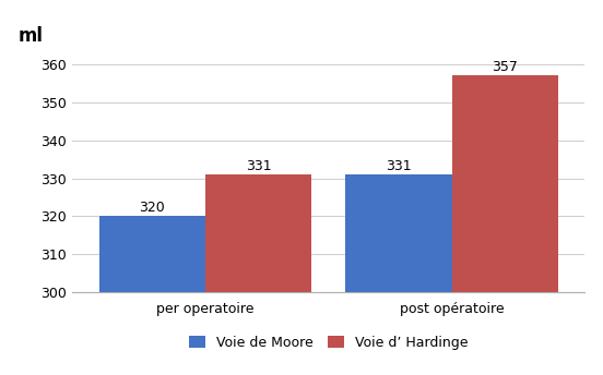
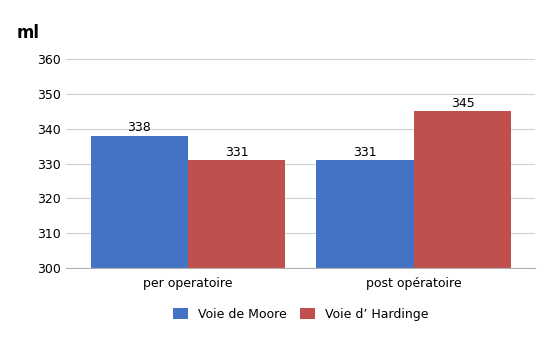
Voie de Moore/per operatoire: 320 -> 338
Voie d’ Hardinge/post opératoire: 357 -> 345
